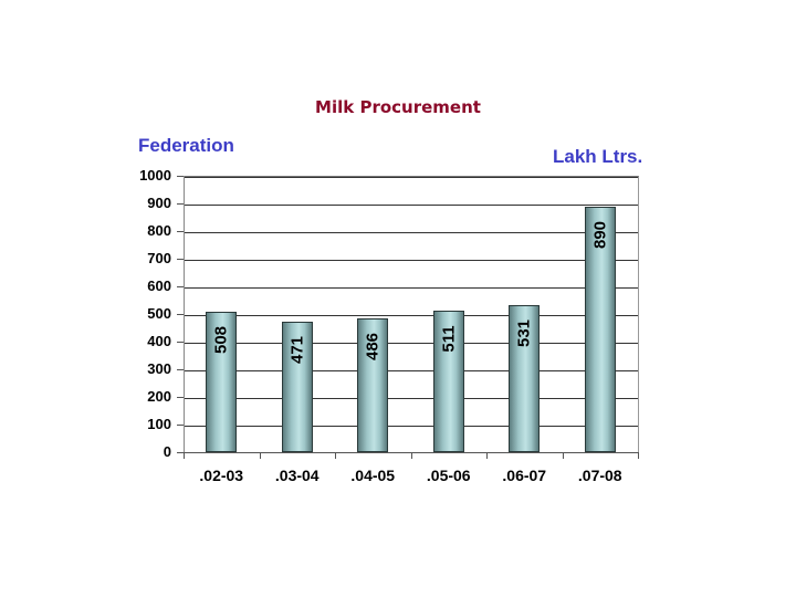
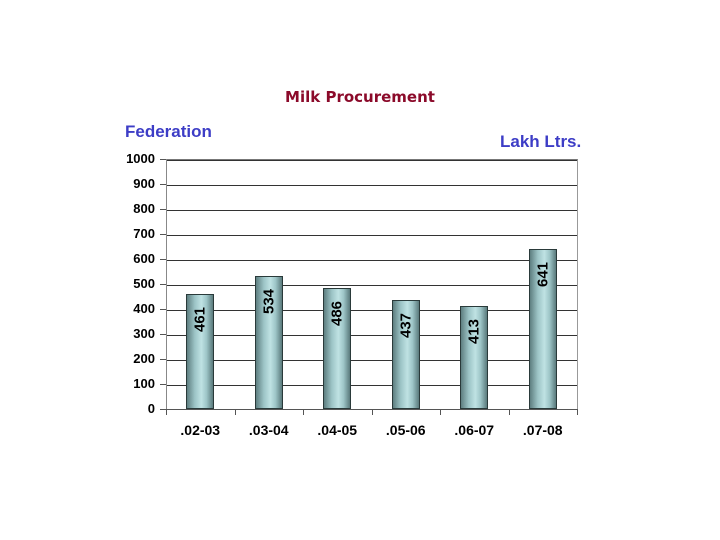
.02-03: 508 -> 461
.03-04: 471 -> 534
.05-06: 511 -> 437
.06-07: 531 -> 413
.07-08: 890 -> 641
